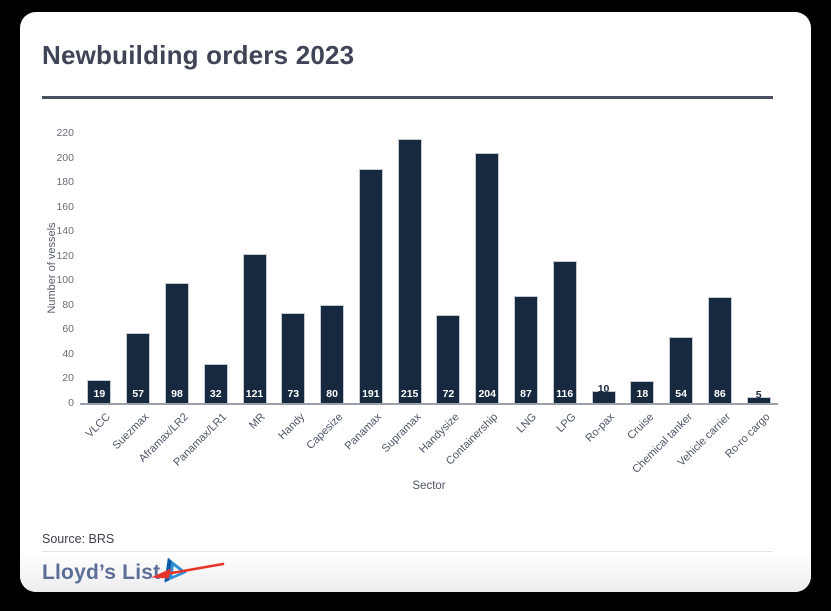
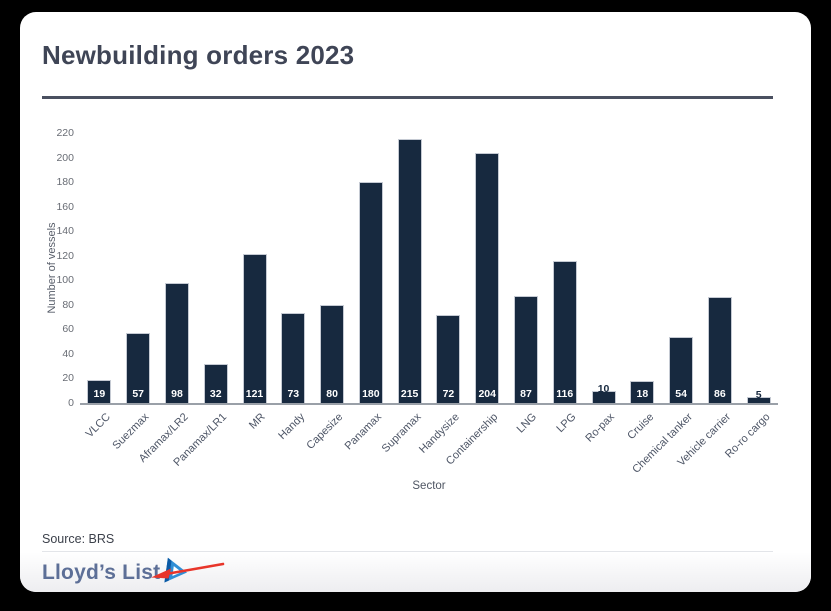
Panamax: 191 -> 180
